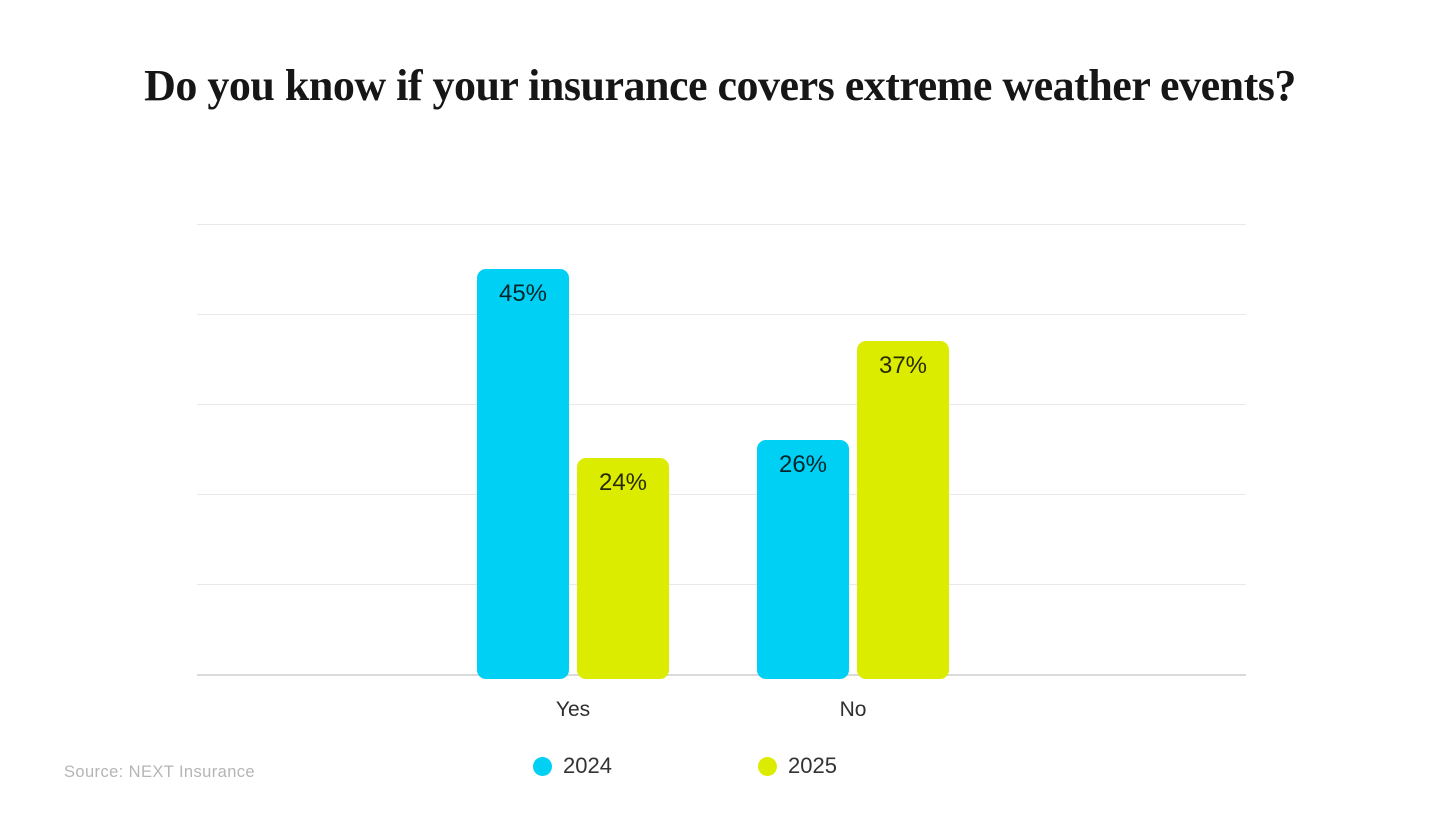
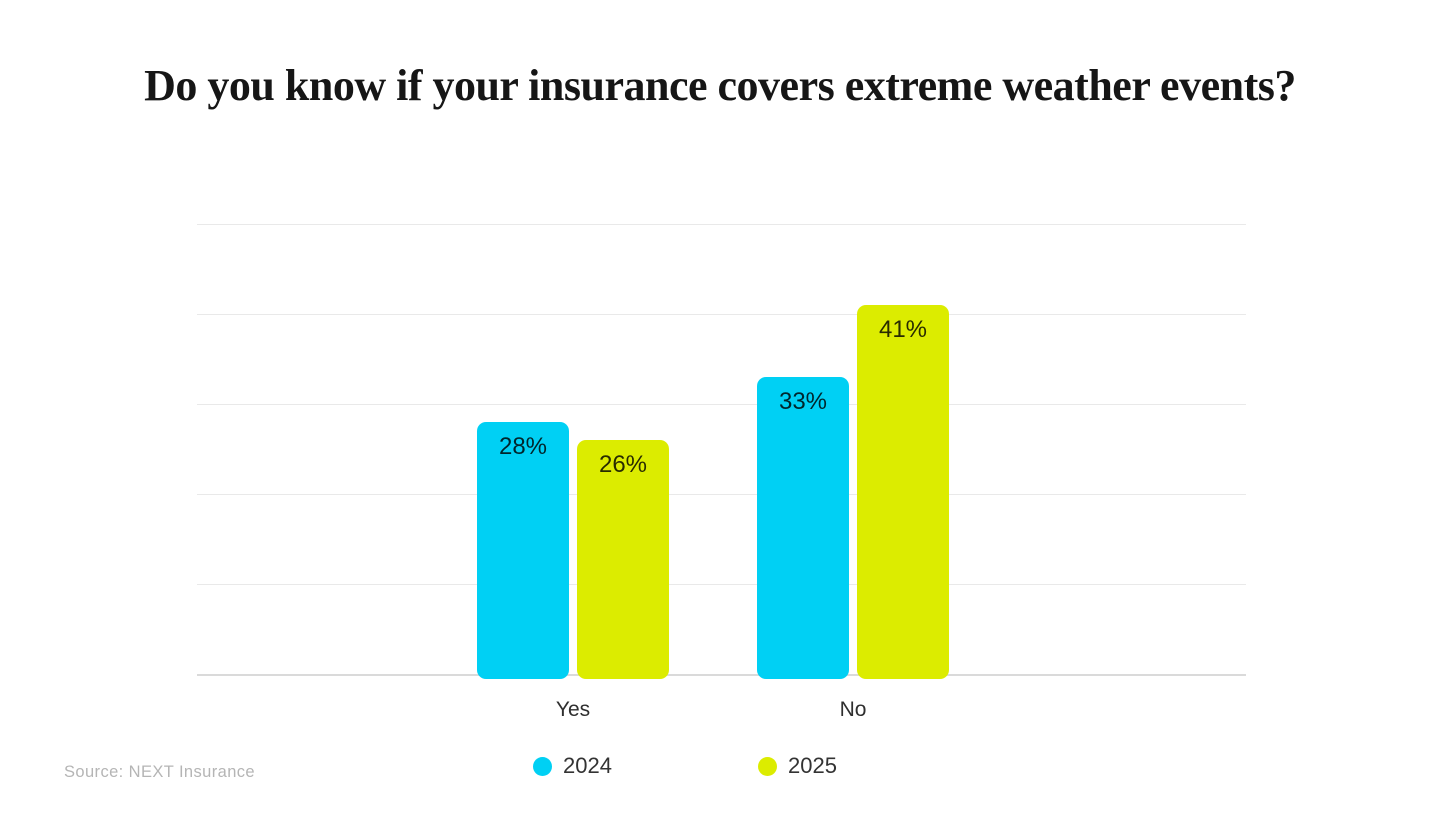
2024/Yes: 45% -> 28%
2025/Yes: 24% -> 26%
2024/No: 26% -> 33%
2025/No: 37% -> 41%
